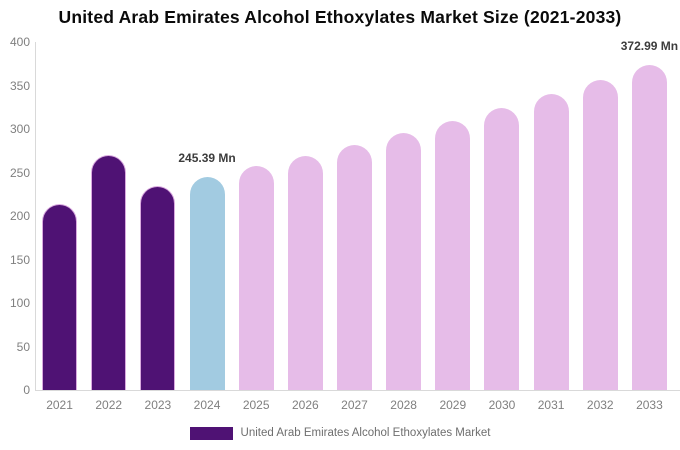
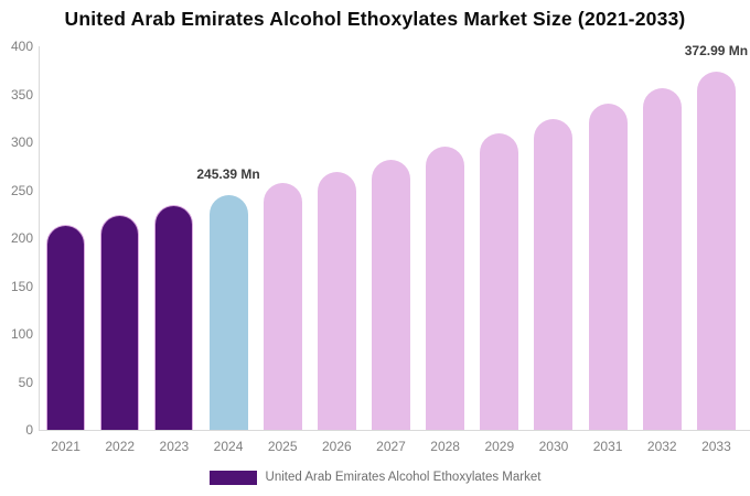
2022: 270 -> 220
